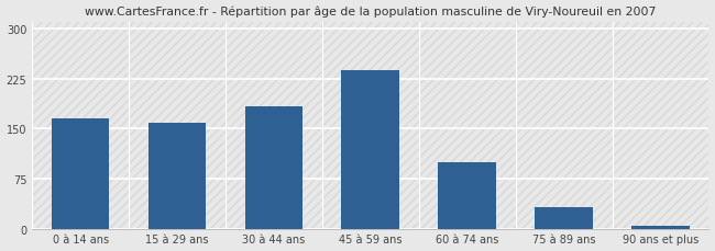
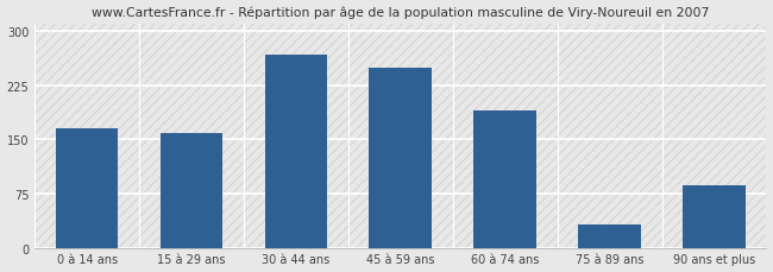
30 à 44 ans: 183 -> 268
45 à 59 ans: 238 -> 250
60 à 74 ans: 100 -> 190
90 ans et plus: 5 -> 86
